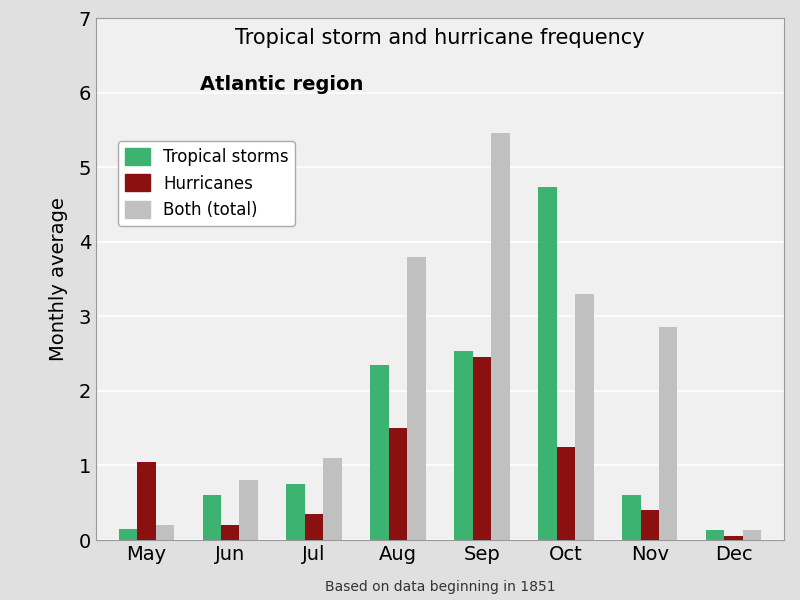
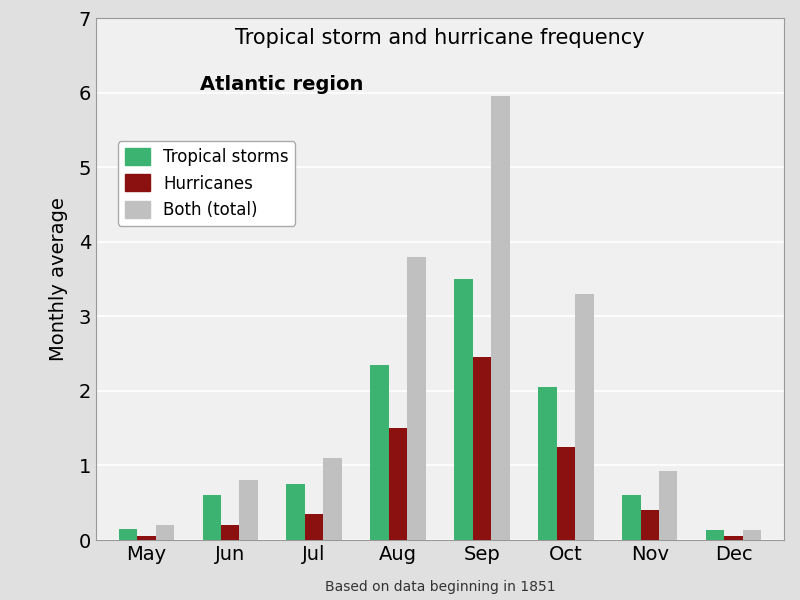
Hurricanes/May: 1.04 -> 0.05
Tropical storms/Sep: 2.54 -> 3.50
Both (total)/Sep: 5.46 -> 5.95
Tropical storms/Oct: 4.74 -> 2.05
Both (total)/Nov: 2.86 -> 0.93
